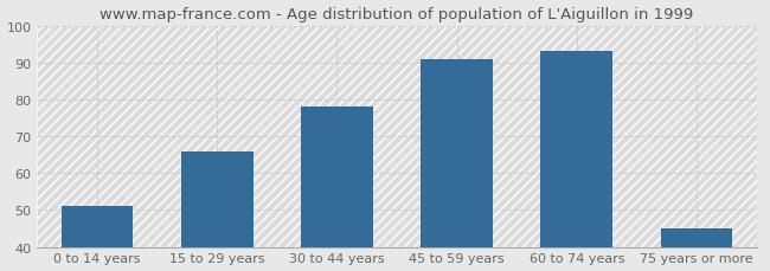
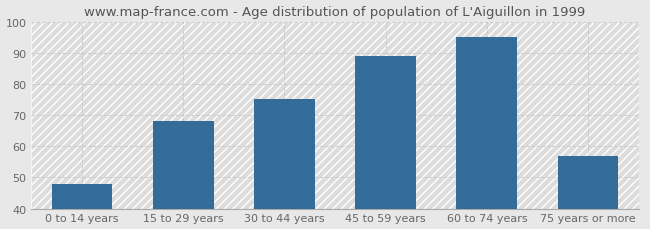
0 to 14 years: 51 -> 48
15 to 29 years: 66 -> 68
30 to 44 years: 78 -> 75
45 to 59 years: 91 -> 89
60 to 74 years: 93 -> 95
75 years or more: 45 -> 57
